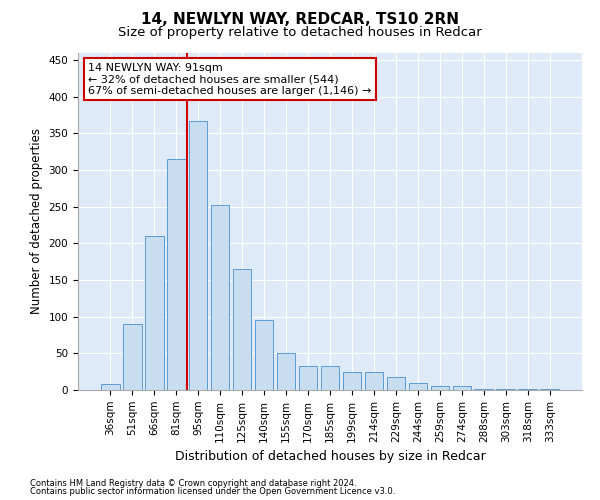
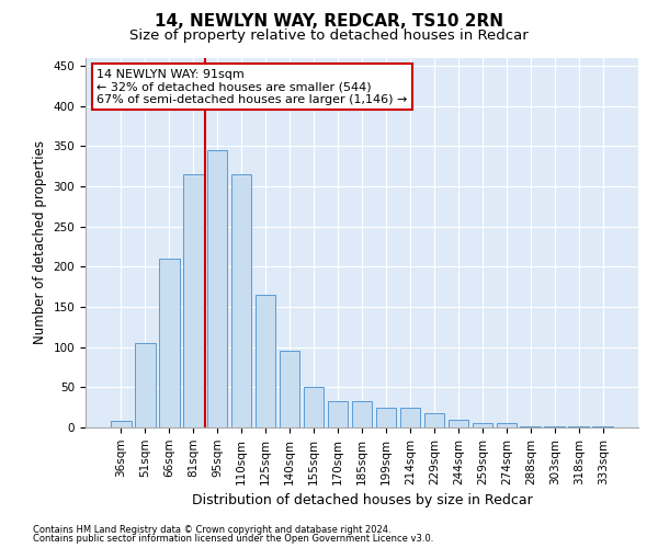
51sqm: 90 -> 105
95sqm: 366 -> 345
110sqm: 252 -> 315
